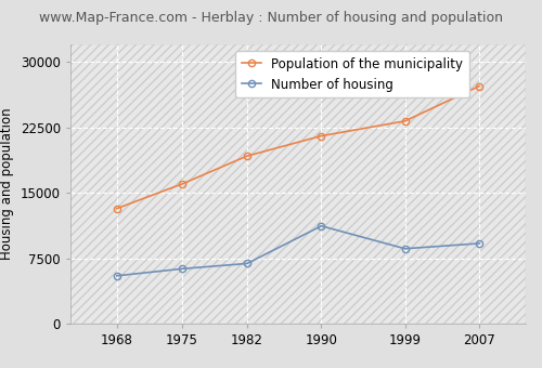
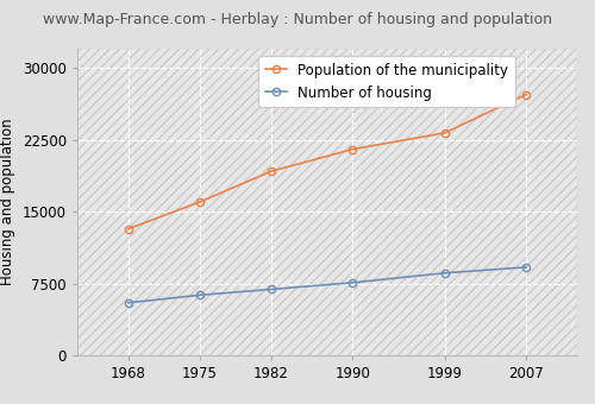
Number of housing/1990: 11200 -> 7600
